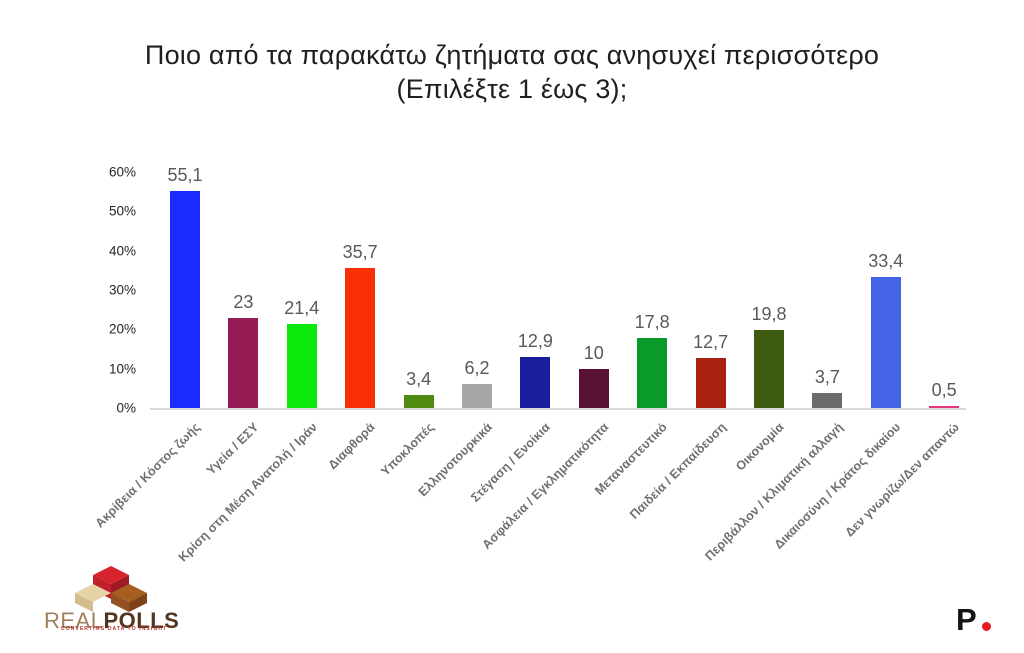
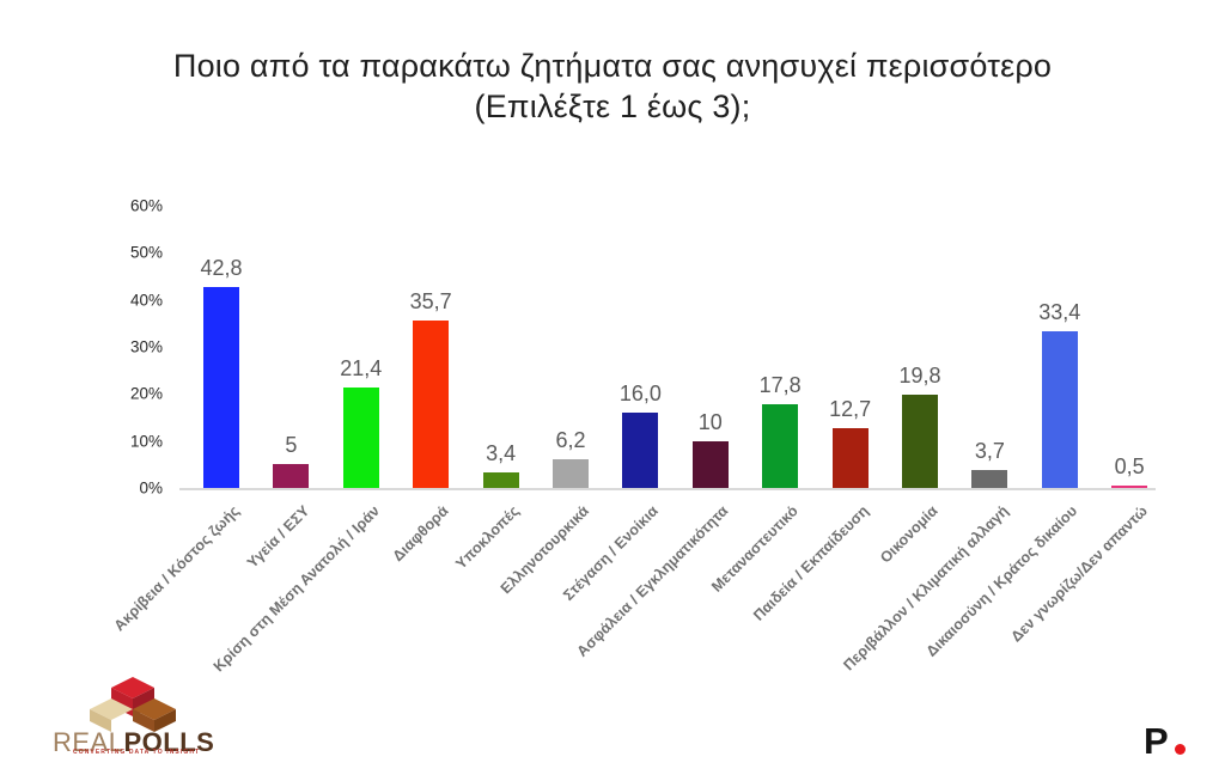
Ακρίβεια / Κόστος ζωής: 55,1 -> 42,8
Υγεία / ΕΣΥ: 23 -> 5
Στέγαση / Ενοίκια: 12,9 -> 16,0
